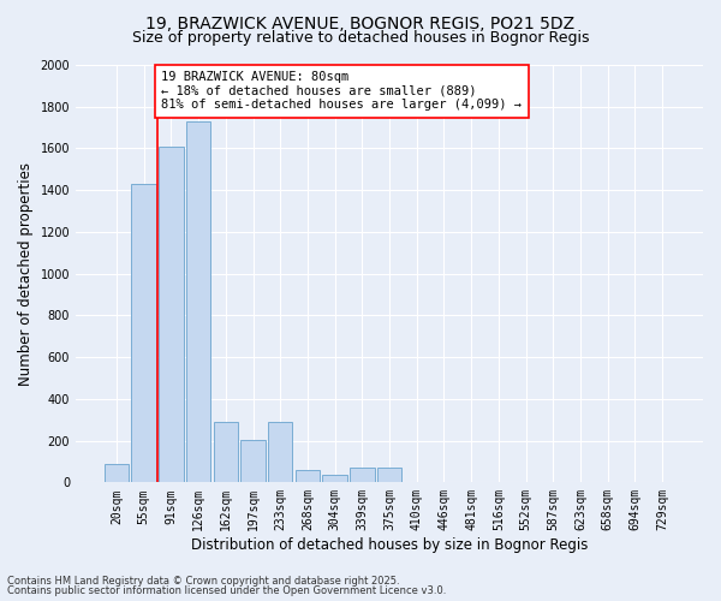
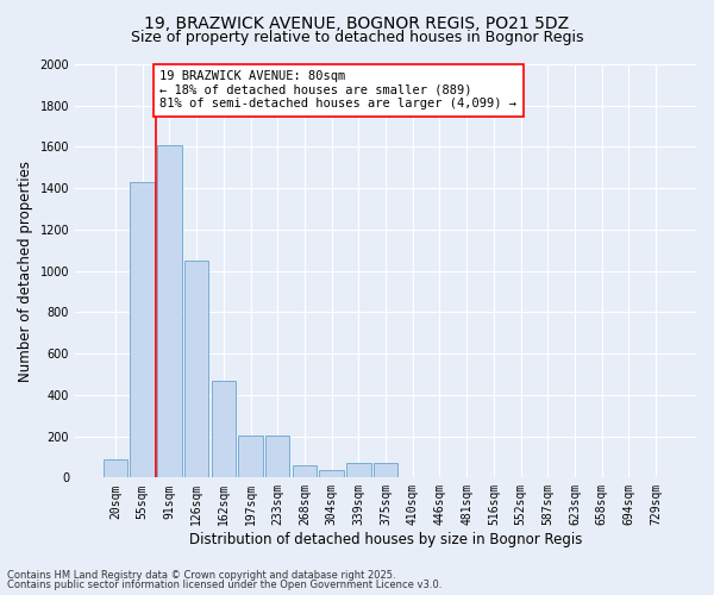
126sqm: 1730 -> 1050
162sqm: 290 -> 470
233sqm: 290 -> 200
